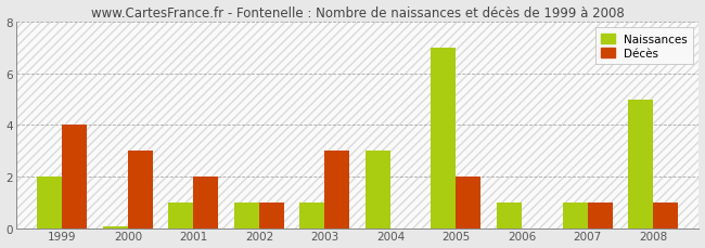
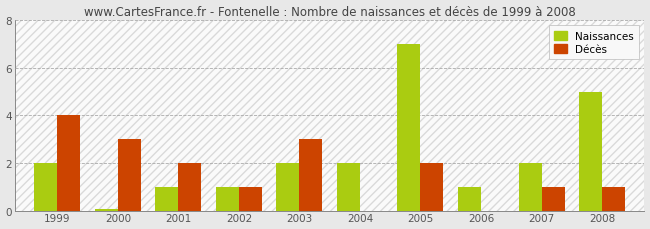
Naissances/2003: 1 -> 2
Naissances/2004: 3 -> 2
Naissances/2007: 1 -> 2
